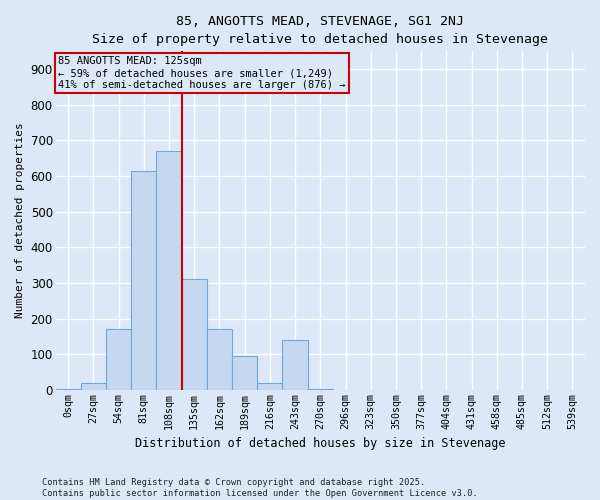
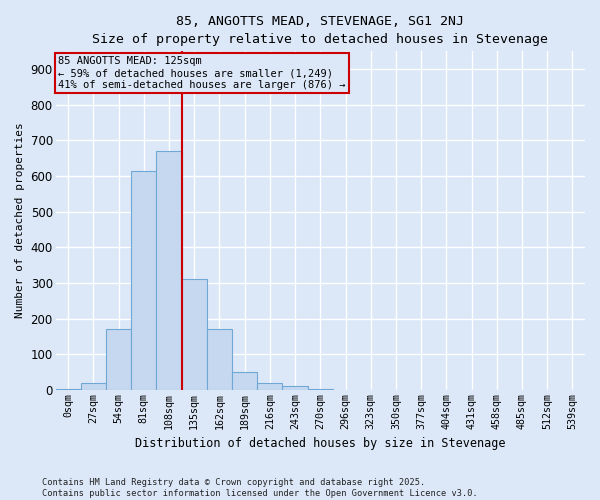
189sqm: 95 -> 50
243sqm: 140 -> 10
